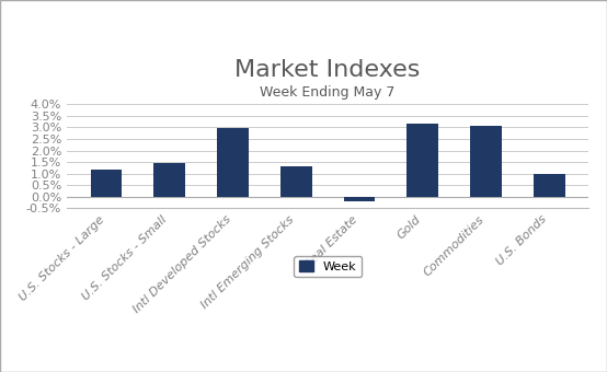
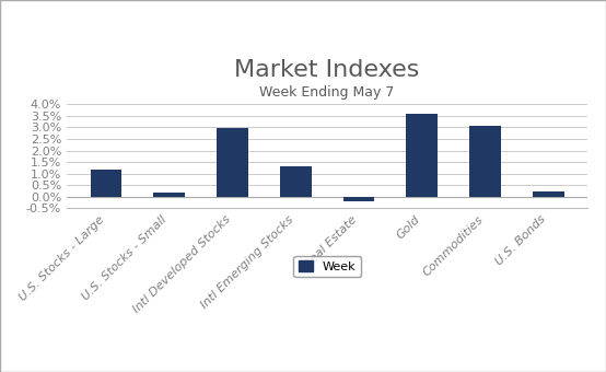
U.S. Stocks - Small: 1.45% -> 0.20%
Gold: 3.15% -> 3.60%
U.S. Bonds: 1.00% -> 0.25%
